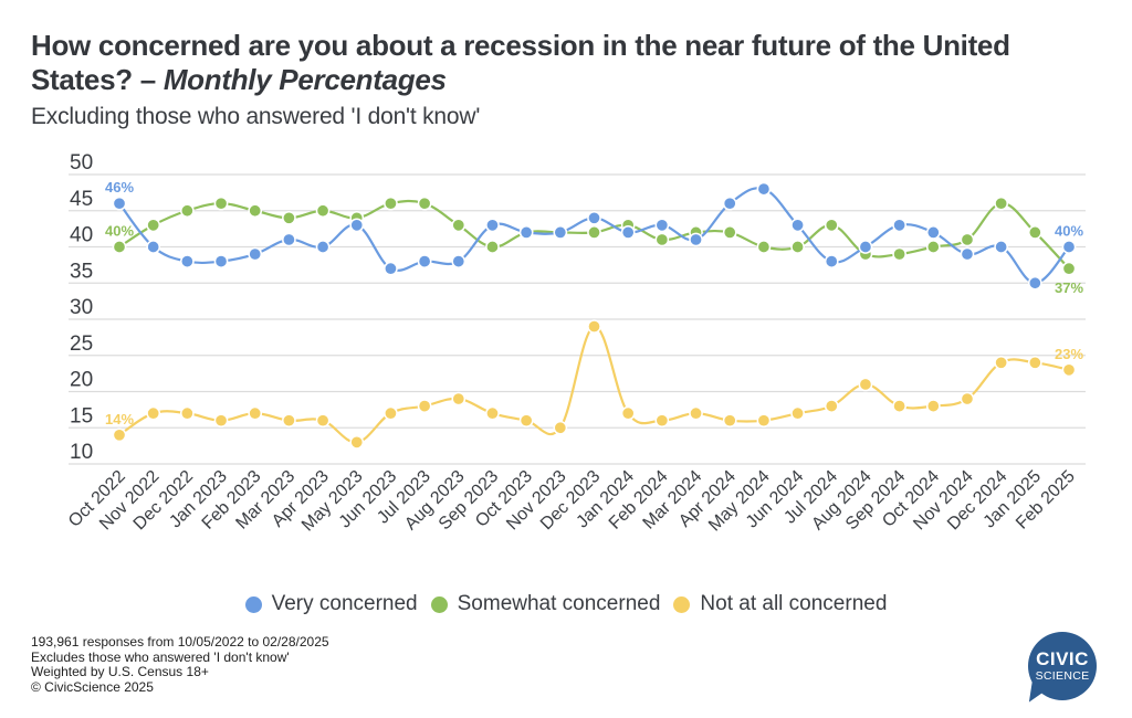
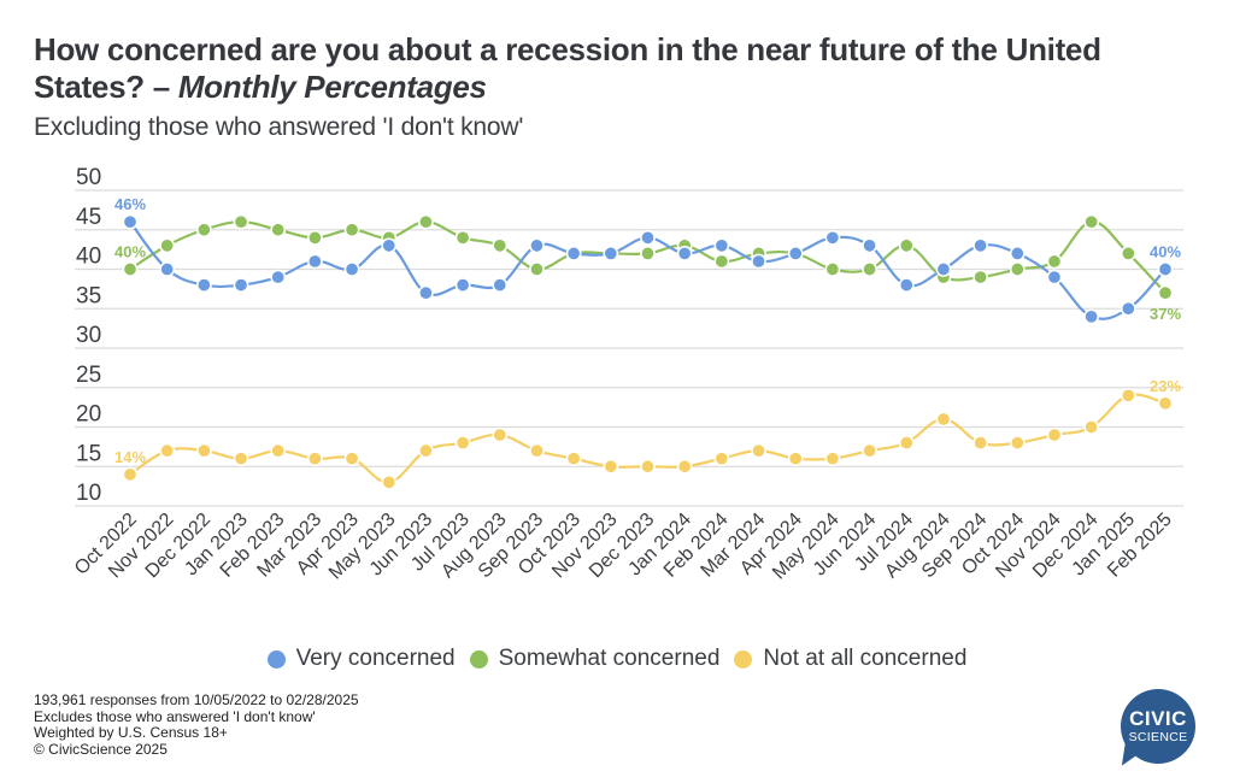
Somewhat concerned/Jul 2023: 46 -> 44
Not at all concerned/Dec 2023: 29 -> 15
Not at all concerned/Jan 2024: 17 -> 15
Very concerned/Apr 2024: 46 -> 42
Very concerned/May 2024: 48 -> 44
Very concerned/Dec 2024: 40 -> 34
Not at all concerned/Dec 2024: 24 -> 20
